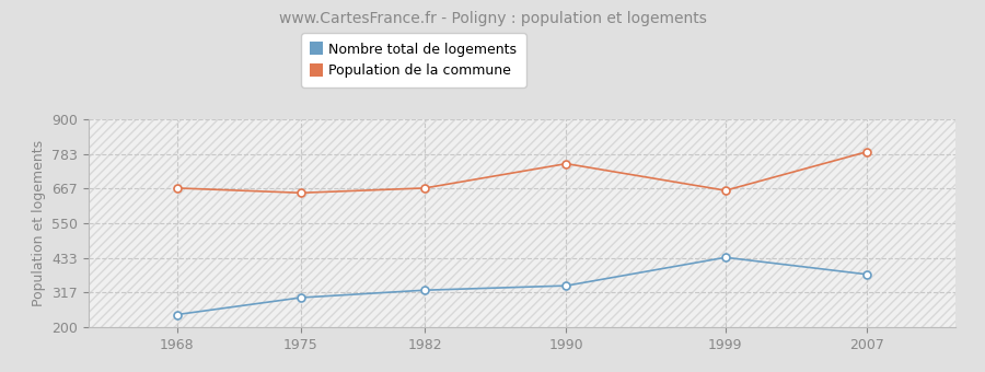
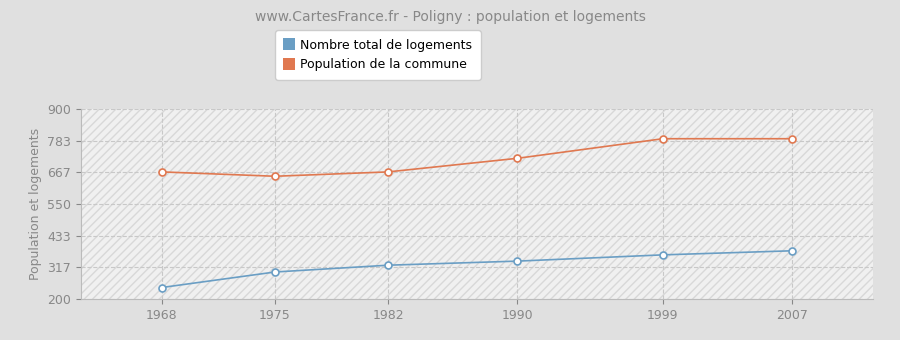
Population de la commune/1990: 750 -> 718
Nombre total de logements/1999: 435 -> 363
Population de la commune/1999: 660 -> 790
